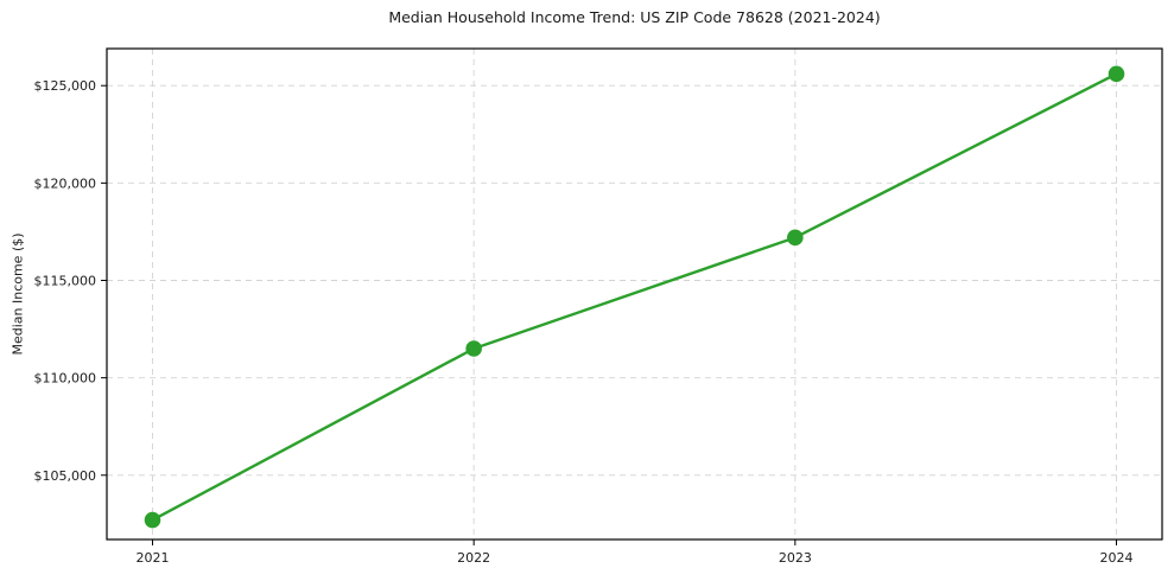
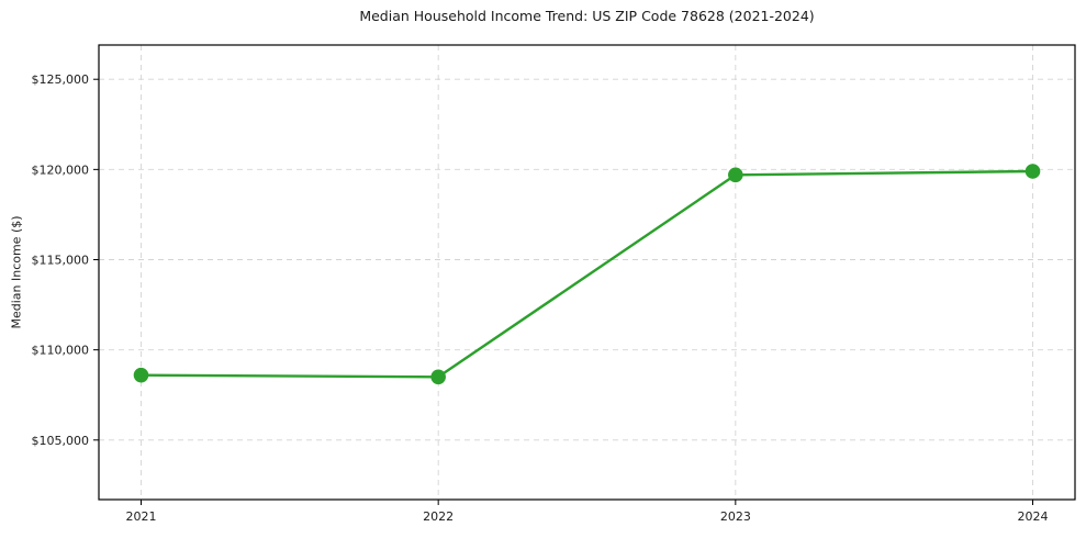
2021: $102700 -> $108600
2022: $111500 -> $108500
2023: $117200 -> $119700
2024: $125600 -> $119900
